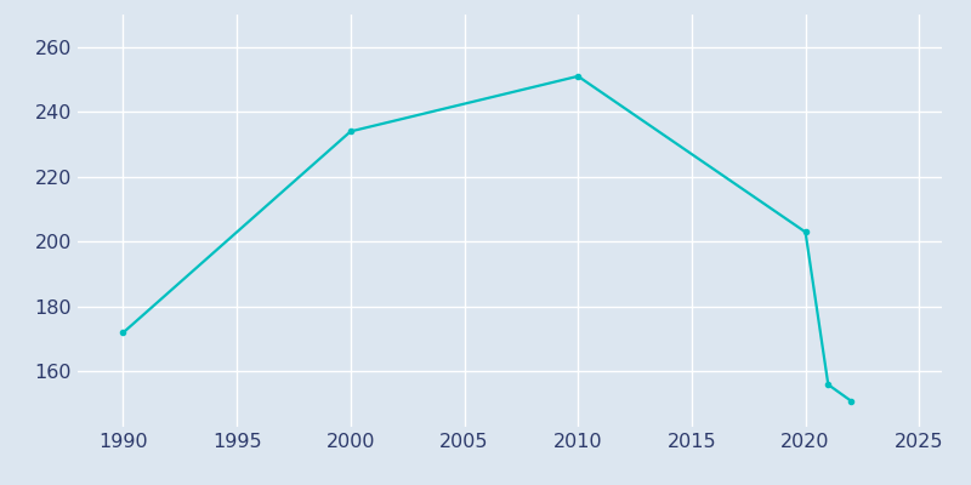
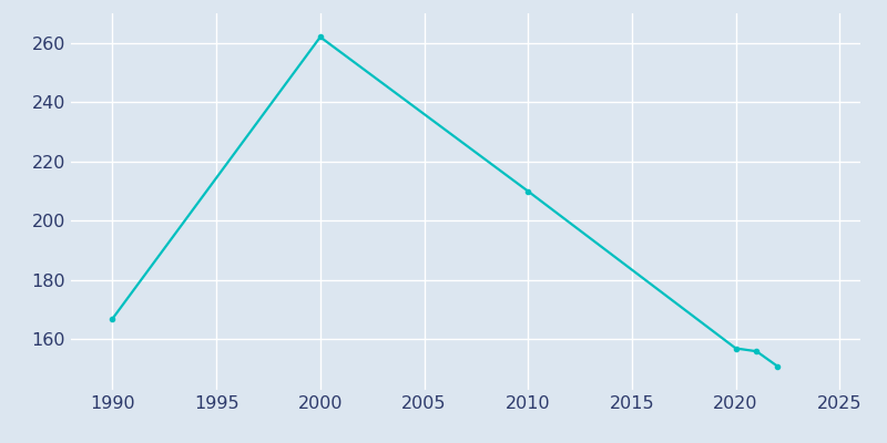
1990: 172 -> 167
2000: 234 -> 262
2010: 251 -> 210
2020: 203 -> 157
